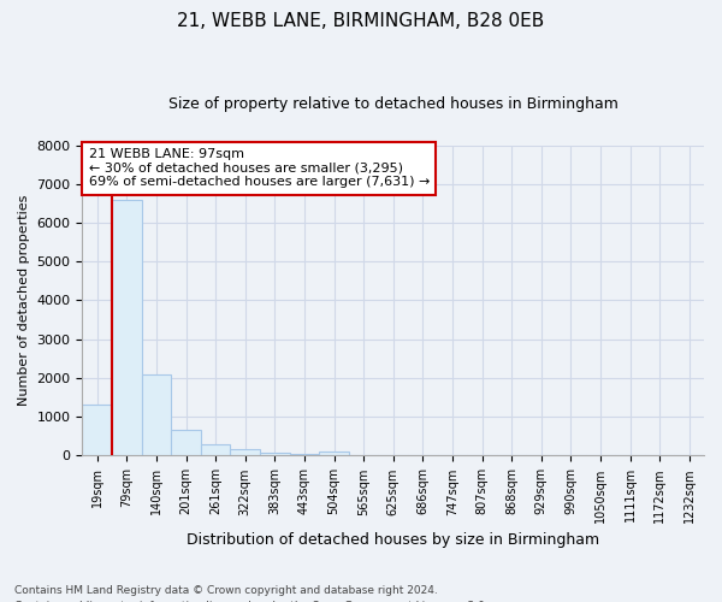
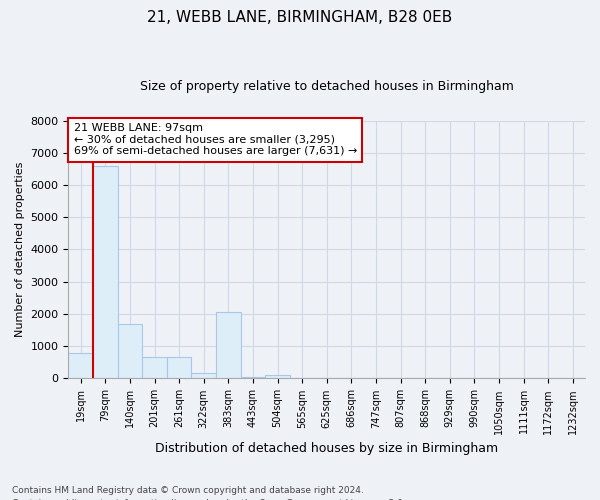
19sqm: 1320 -> 800
140sqm: 2080 -> 1700
261sqm: 300 -> 650
383sqm: 80 -> 2050
